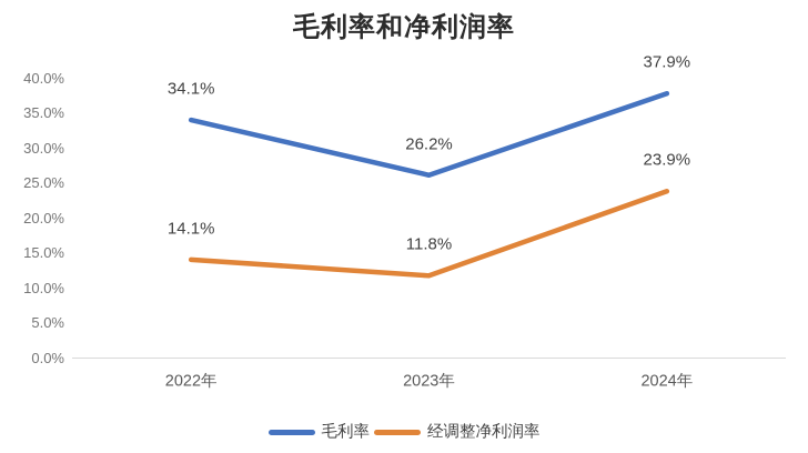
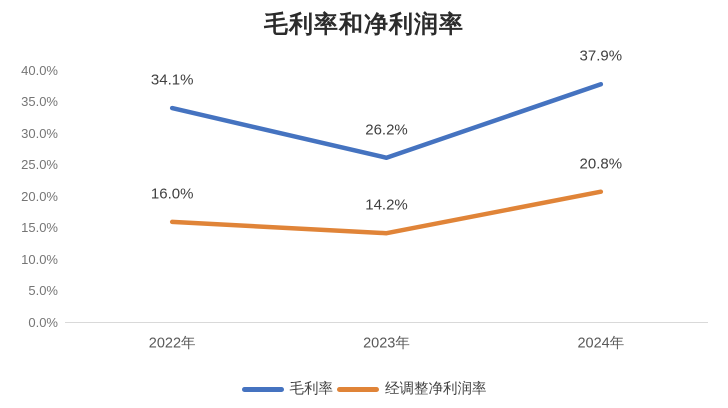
经调整净利润率/2022年: 14.1% -> 16.0%
经调整净利润率/2023年: 11.8% -> 14.2%
经调整净利润率/2024年: 23.9% -> 20.8%
